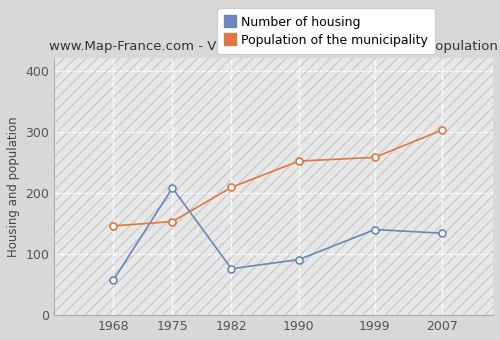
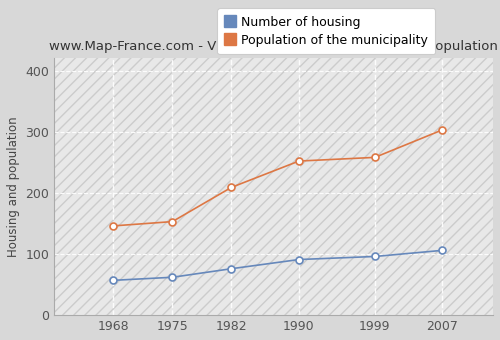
Number of housing/1975: 208 -> 62
Number of housing/1999: 140 -> 96
Number of housing/2007: 134 -> 106
